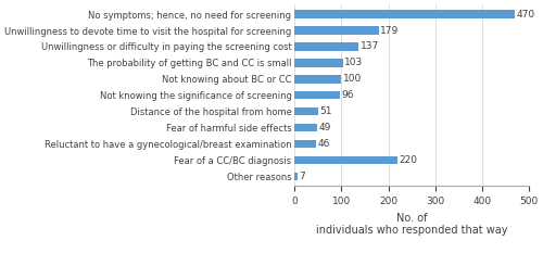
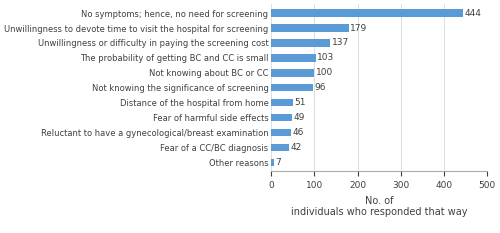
No symptoms; hence, no need for screening: 470 -> 444
Fear of a CC/BC diagnosis: 220 -> 42
